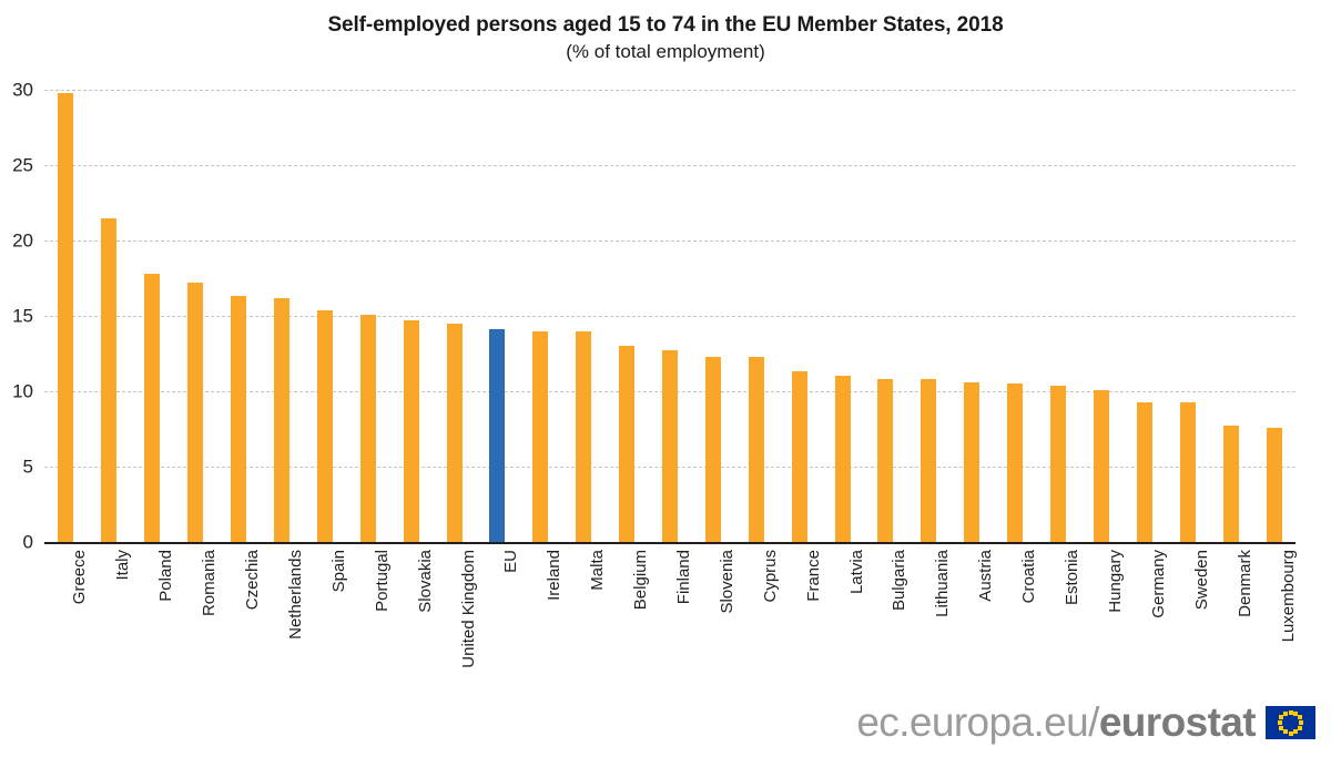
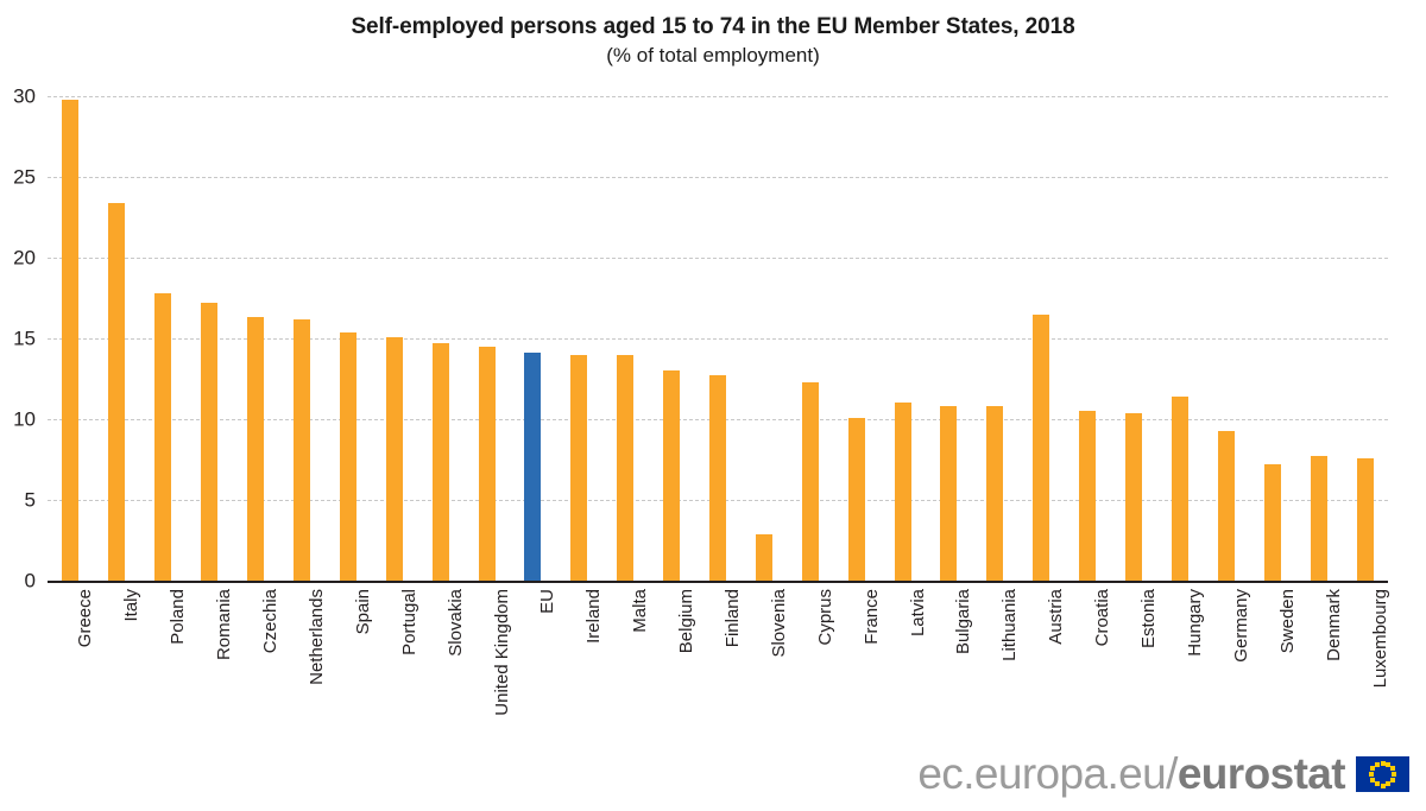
Italy: 21.5 -> 23.4
Slovenia: 12.3 -> 2.9
France: 11.3 -> 10.1
Austria: 10.6 -> 16.5
Hungary: 10.1 -> 11.4
Sweden: 9.3 -> 7.2
